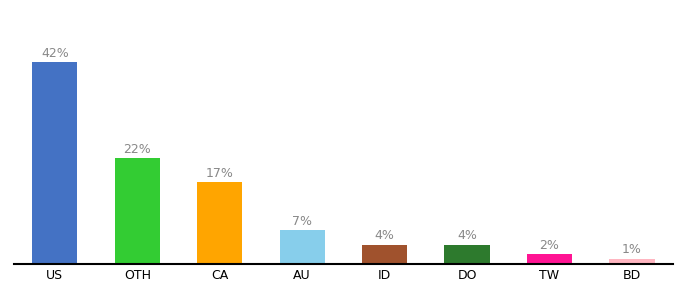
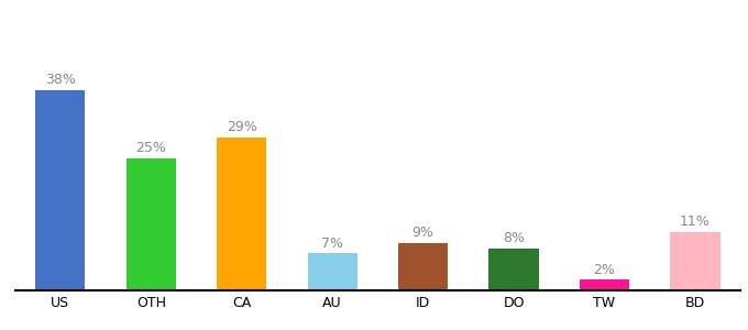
US: 42% -> 38%
OTH: 22% -> 25%
CA: 17% -> 29%
ID: 4% -> 9%
DO: 4% -> 8%
BD: 1% -> 11%
